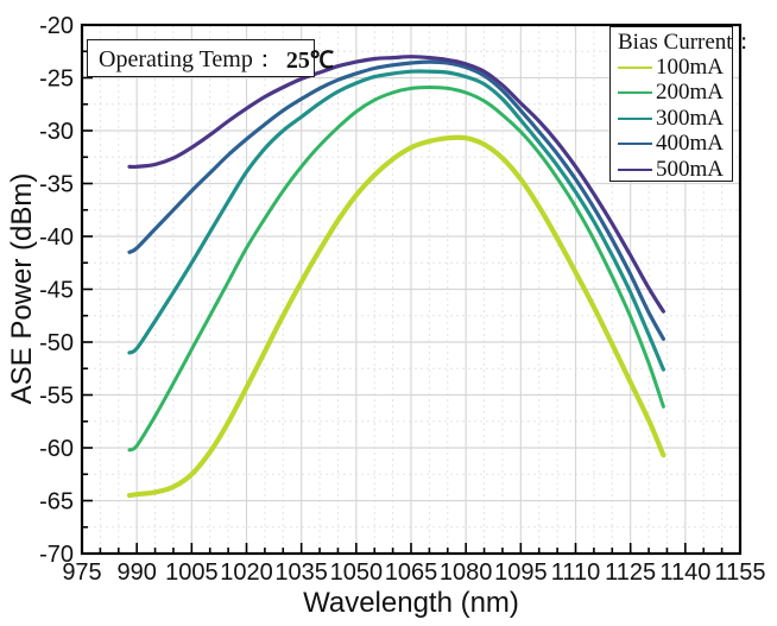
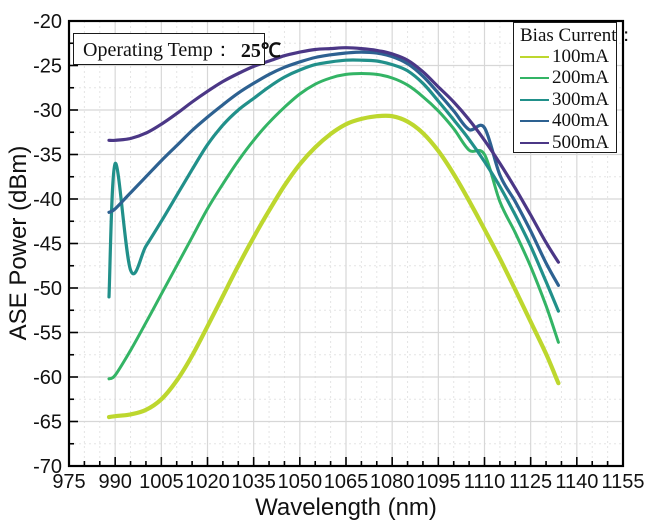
300mA/990: -51 -> -36
200mA/1110: -37 -> -35
400mA/1110: -35 -> -32
